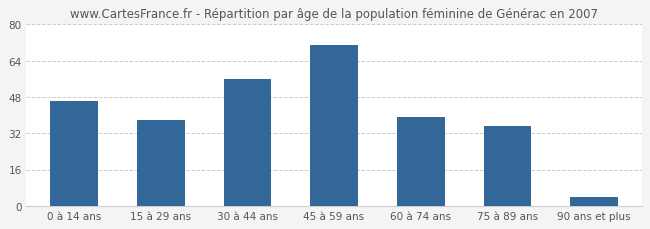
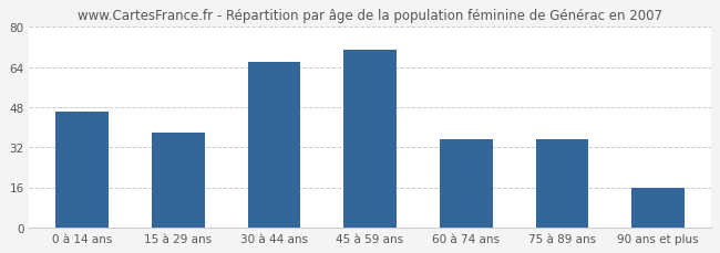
30 à 44 ans: 56 -> 66
60 à 74 ans: 39 -> 35
90 ans et plus: 4 -> 16
